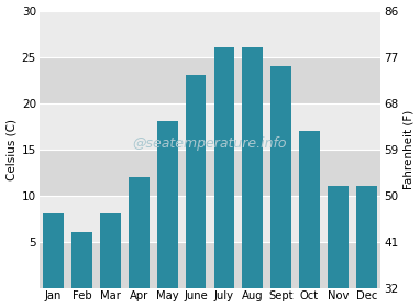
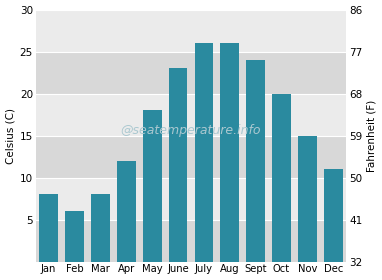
Oct: 17 -> 20
Nov: 11 -> 15
